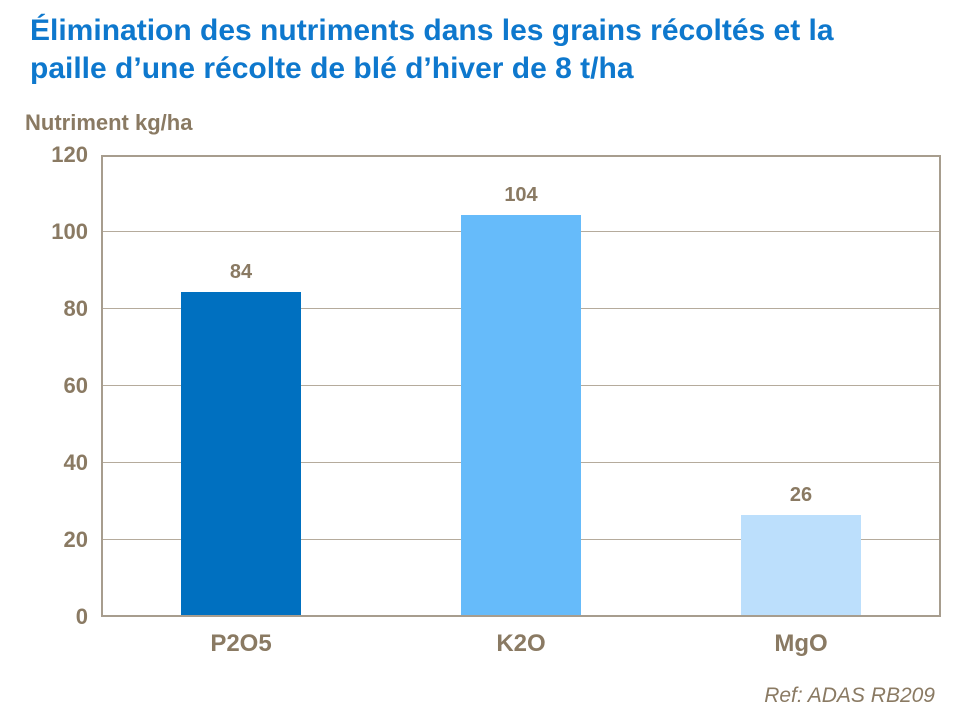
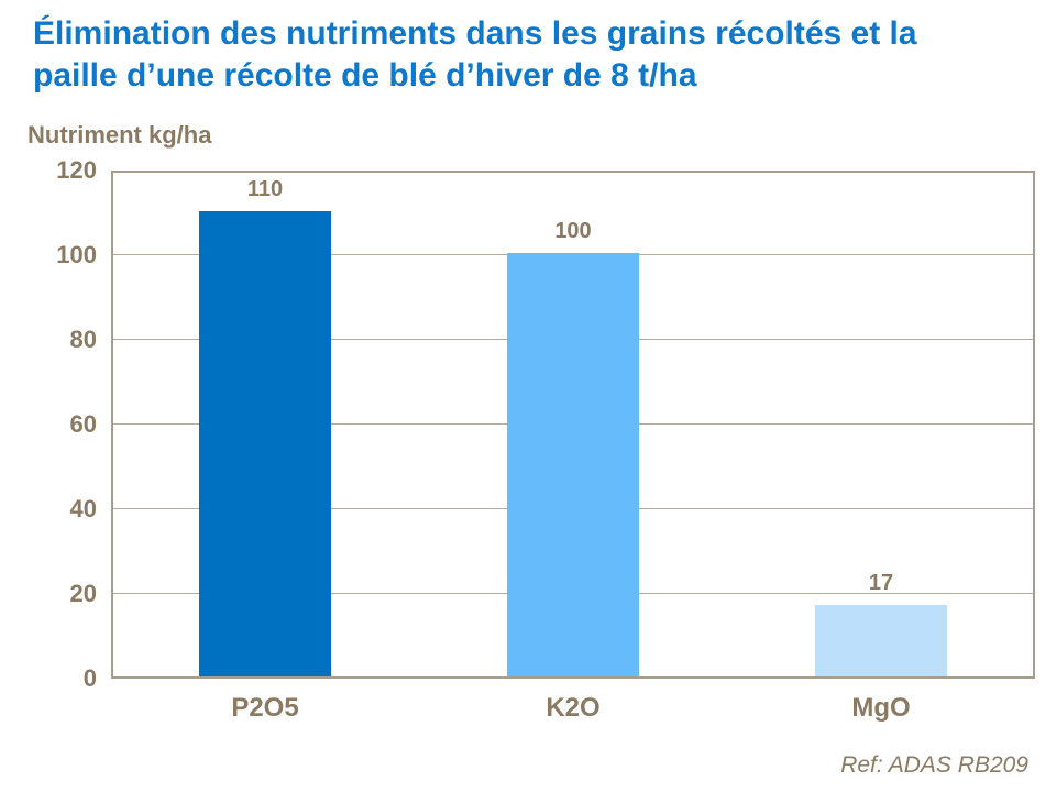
P2O5: 84 -> 110
K2O: 104 -> 100
MgO: 26 -> 17
